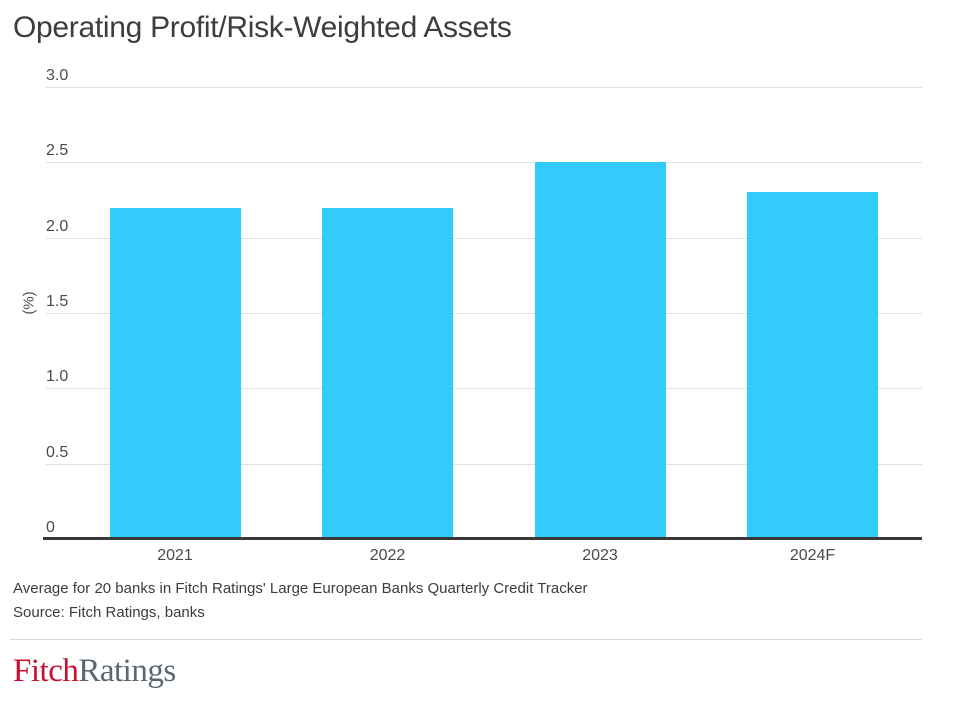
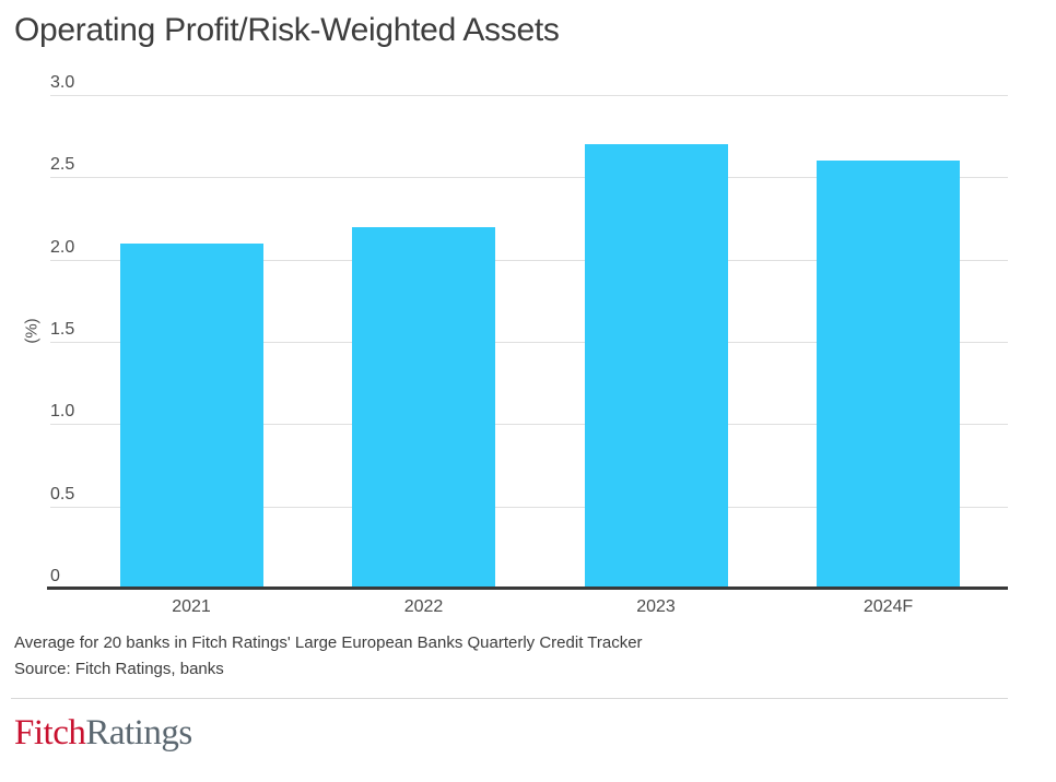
2021: 2.2 -> 2.1
2023: 2.5 -> 2.7
2024F: 2.3 -> 2.6
